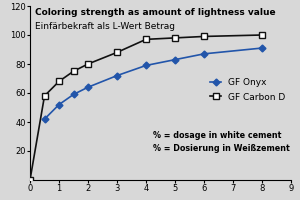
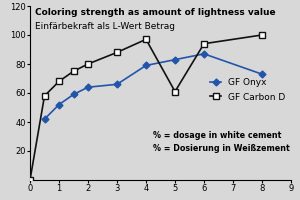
GF Onyx/3: 72 -> 66
GF Carbon D/5: 98 -> 61
GF Carbon D/6: 99 -> 94
GF Onyx/8: 91 -> 73
